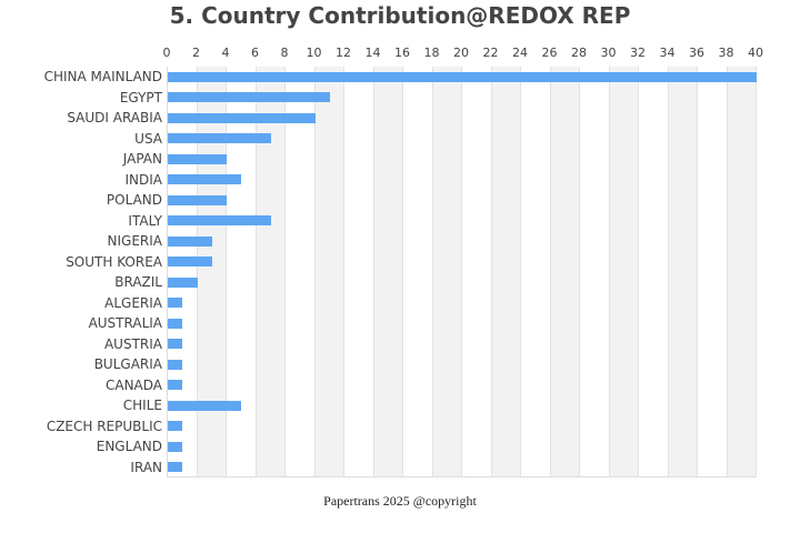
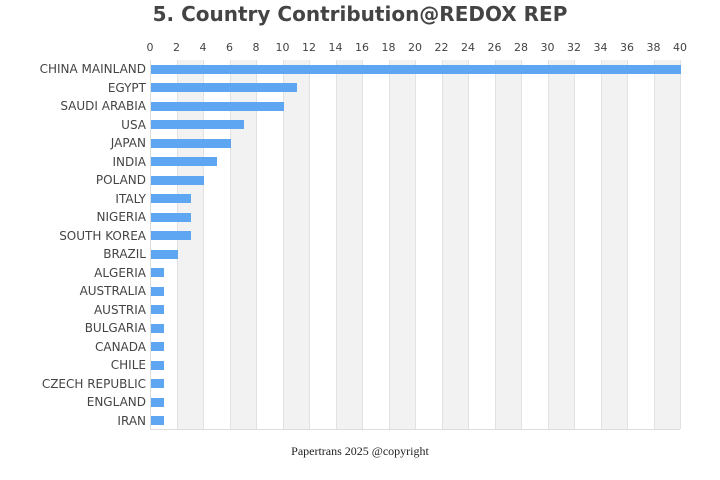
JAPAN: 4 -> 6
ITALY: 7 -> 3
CHILE: 5 -> 1
